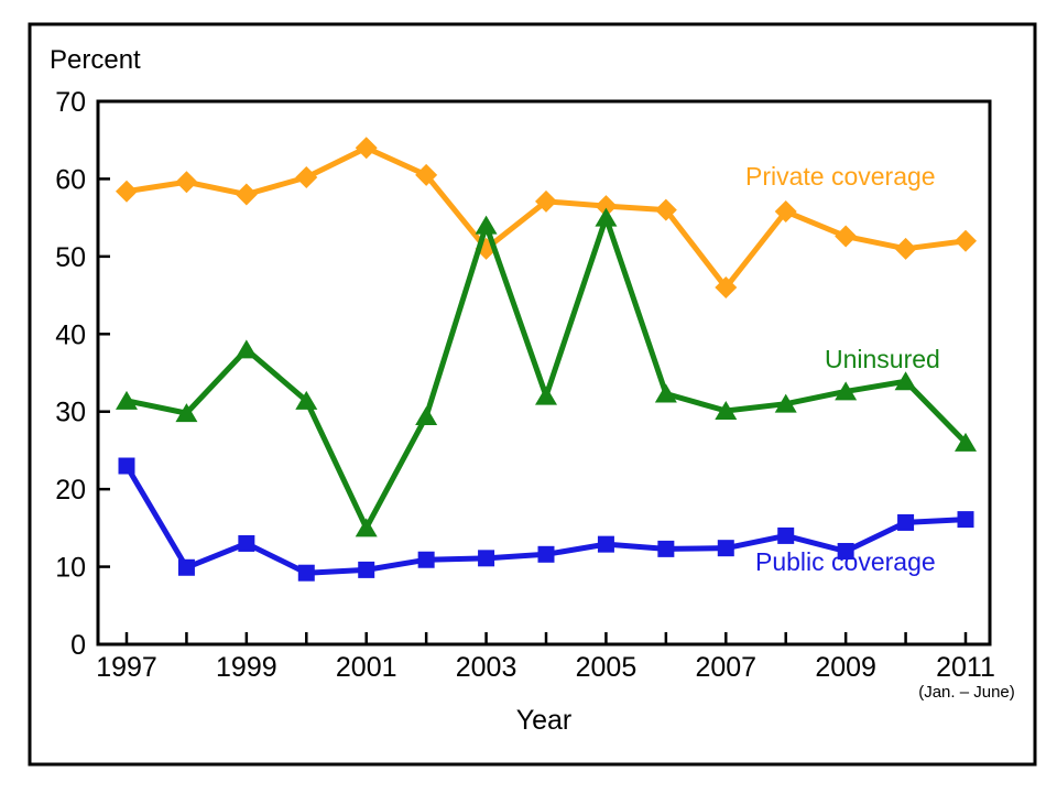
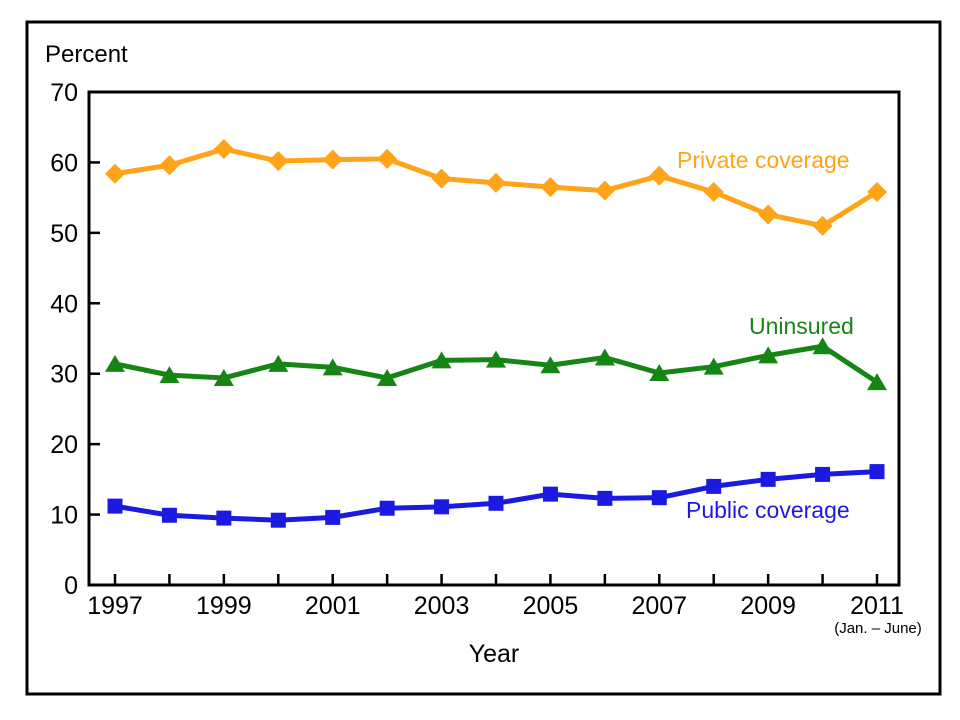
Public coverage/1997: 23 -> 11
Private coverage/1999: 58 -> 62
Uninsured/1999: 38 -> 29
Public coverage/1999: 13 -> 10
Private coverage/2001: 64 -> 60
Uninsured/2001: 15 -> 31
Private coverage/2003: 51 -> 58
Uninsured/2003: 54 -> 32
Uninsured/2005: 55 -> 31
Private coverage/2007: 46 -> 58
Public coverage/2009: 12 -> 15
Private coverage/2011: 52 -> 56
Uninsured/2011: 26 -> 29
